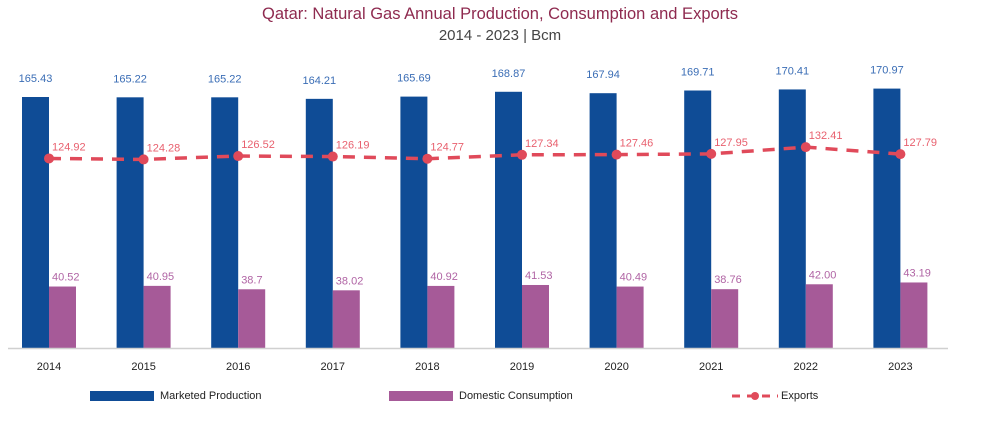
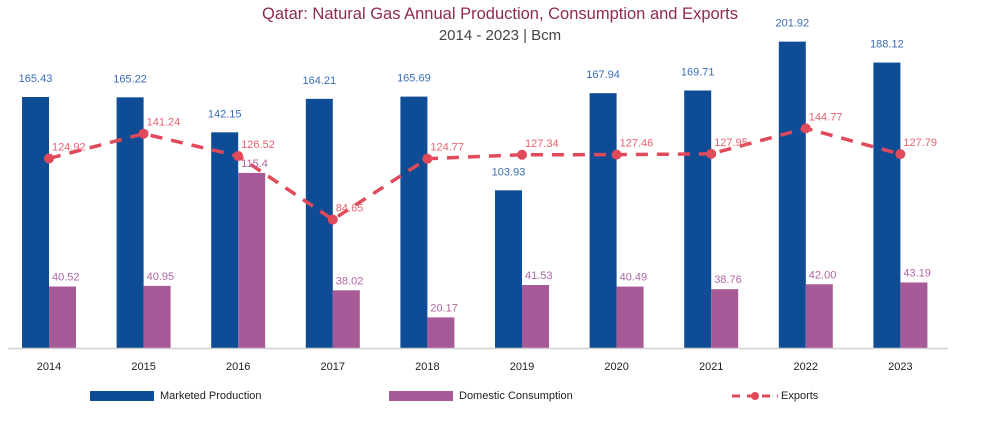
Exports/2015: 124.28 -> 141.24
Marketed Production/2016: 165.22 -> 142.15
Domestic Consumption/2016: 38.7 -> 115.4
Exports/2017: 126.19 -> 84.65
Domestic Consumption/2018: 40.92 -> 20.17
Marketed Production/2019: 168.87 -> 103.93
Marketed Production/2022: 170.41 -> 201.92
Exports/2022: 132.41 -> 144.77
Marketed Production/2023: 170.97 -> 188.12
